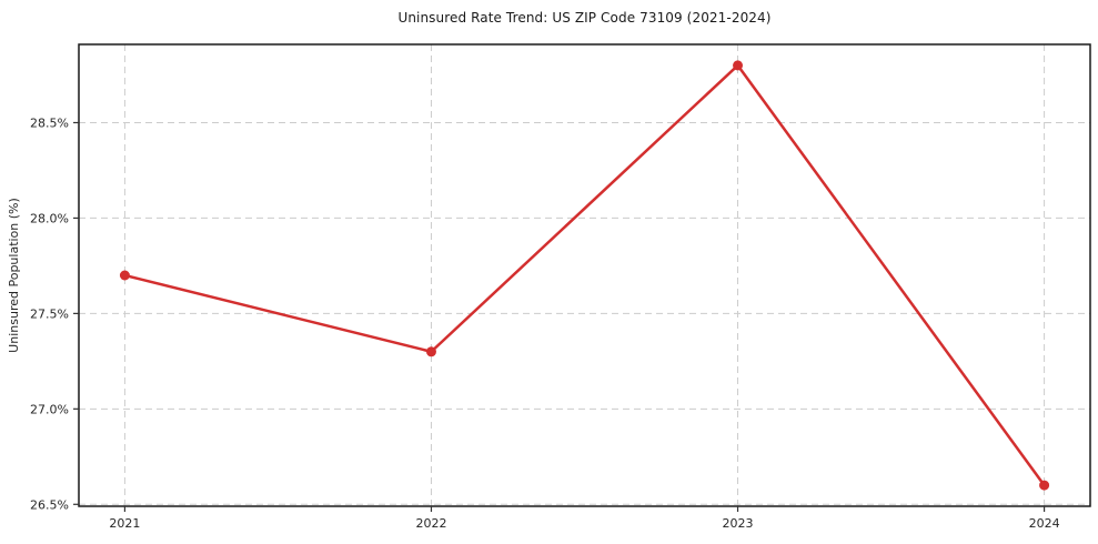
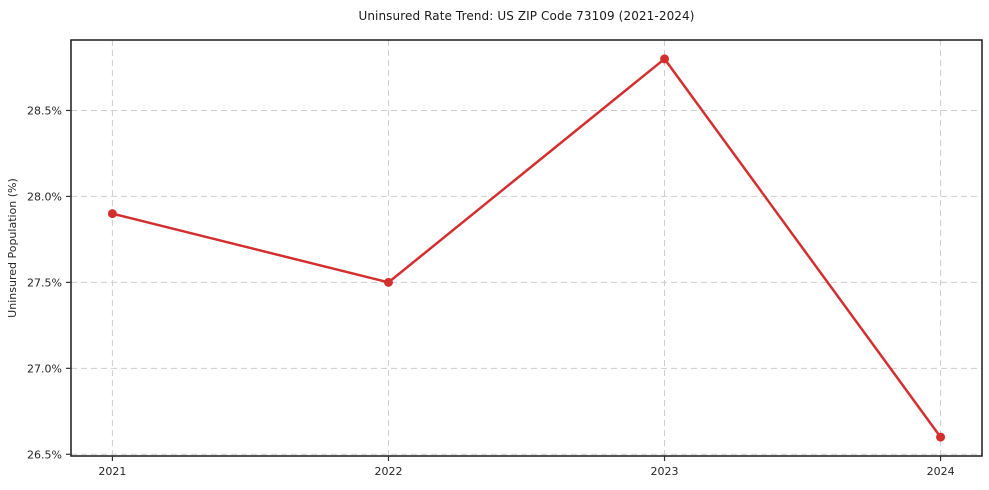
2021: 27.7% -> 27.9%
2022: 27.3% -> 27.5%
